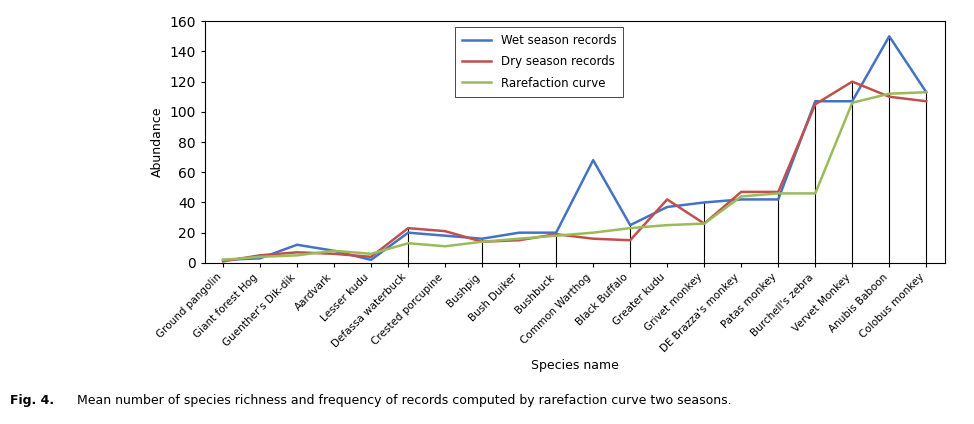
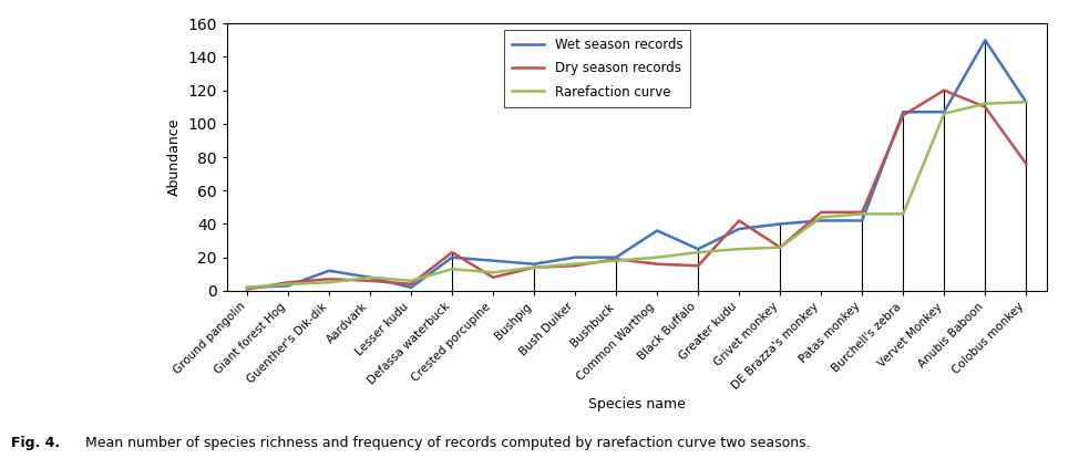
Dry season records/Crested porcupine: 21 -> 8
Wet season records/Common Warthog: 68 -> 36
Dry season records/Colobus monkey: 107 -> 76
